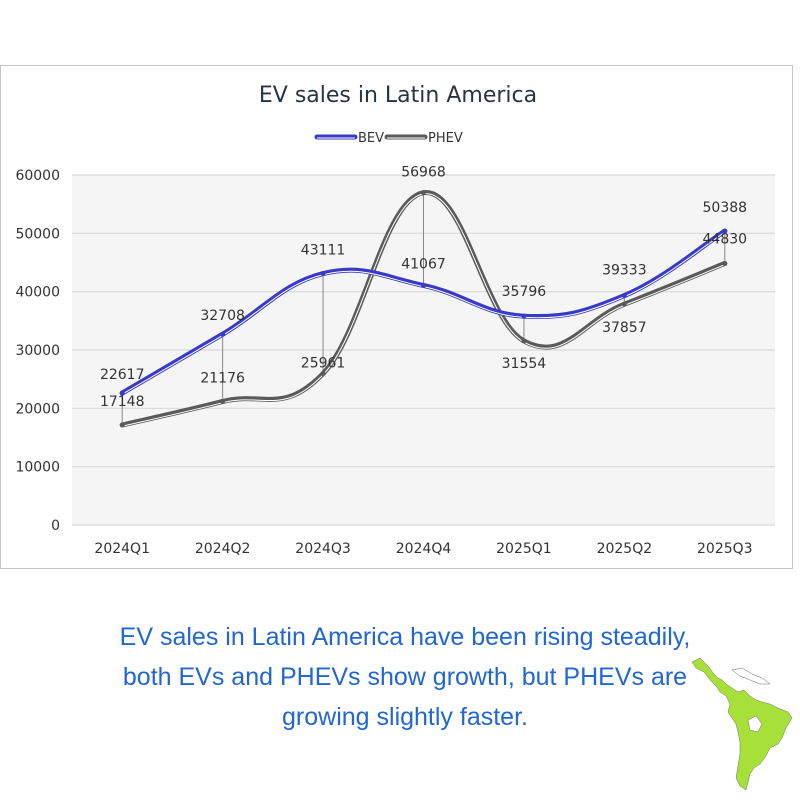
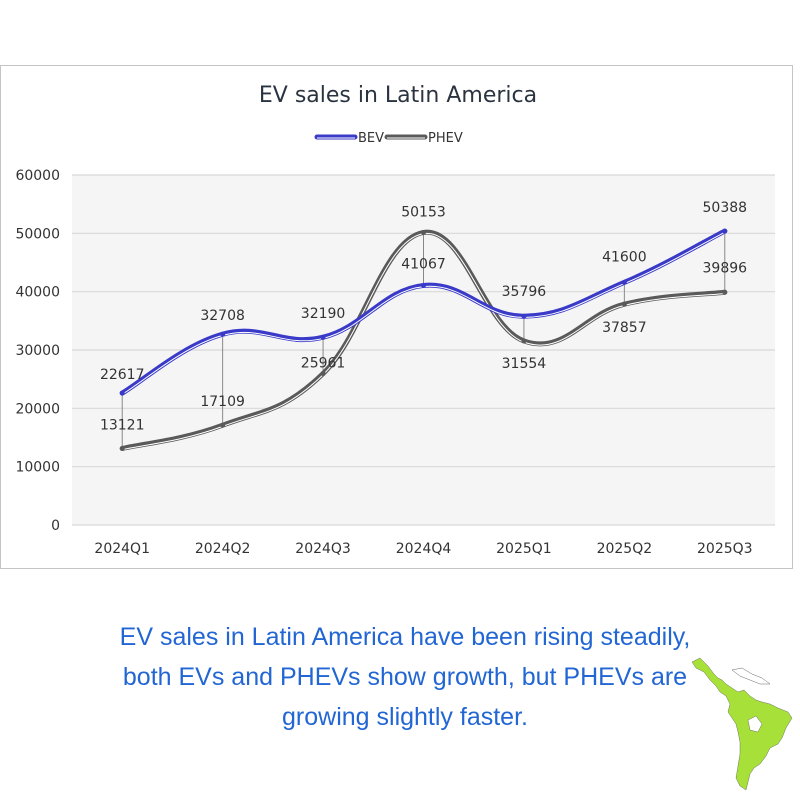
PHEV/2024Q1: 17148 -> 13121
PHEV/2024Q2: 21176 -> 17109
BEV/2024Q3: 43111 -> 32190
PHEV/2024Q4: 56968 -> 50153
BEV/2025Q2: 39333 -> 41600
PHEV/2025Q3: 44830 -> 39896
